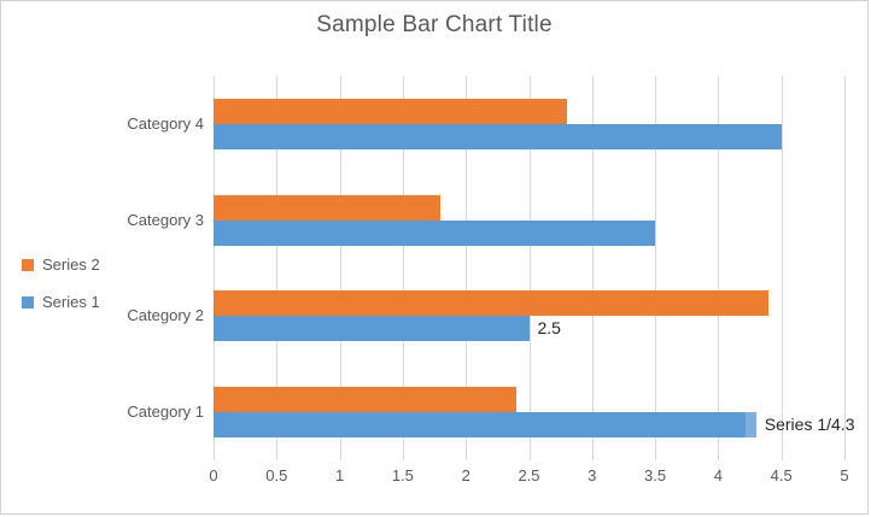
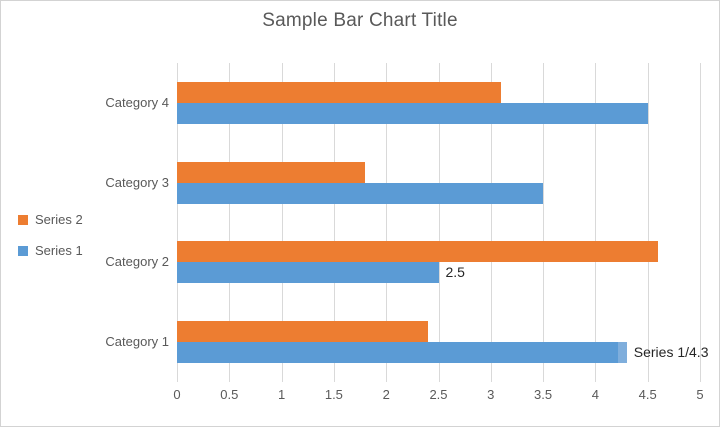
Series 2/Category 2: 4.4 -> 4.6
Series 2/Category 4: 2.8 -> 3.1
